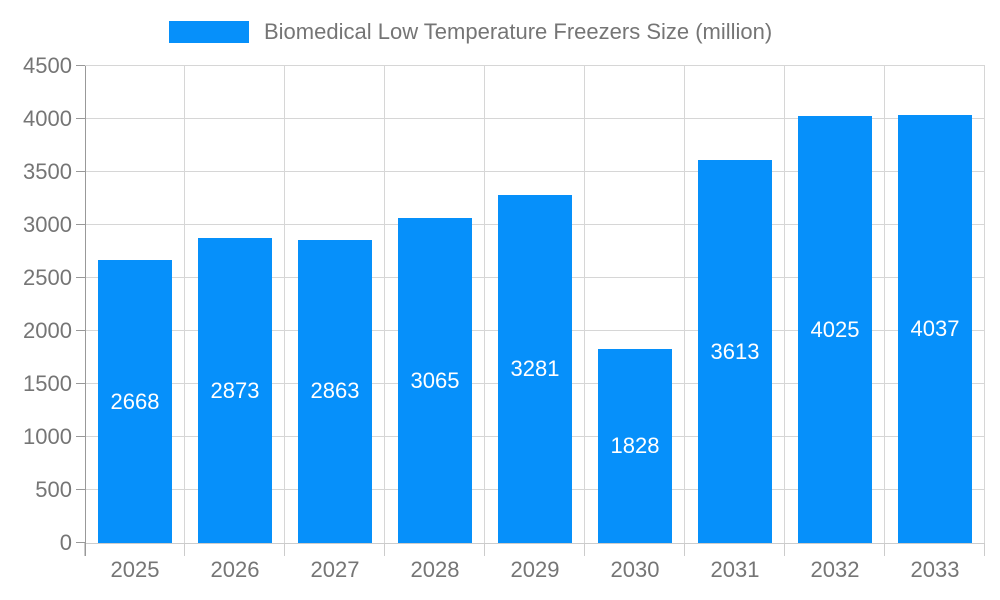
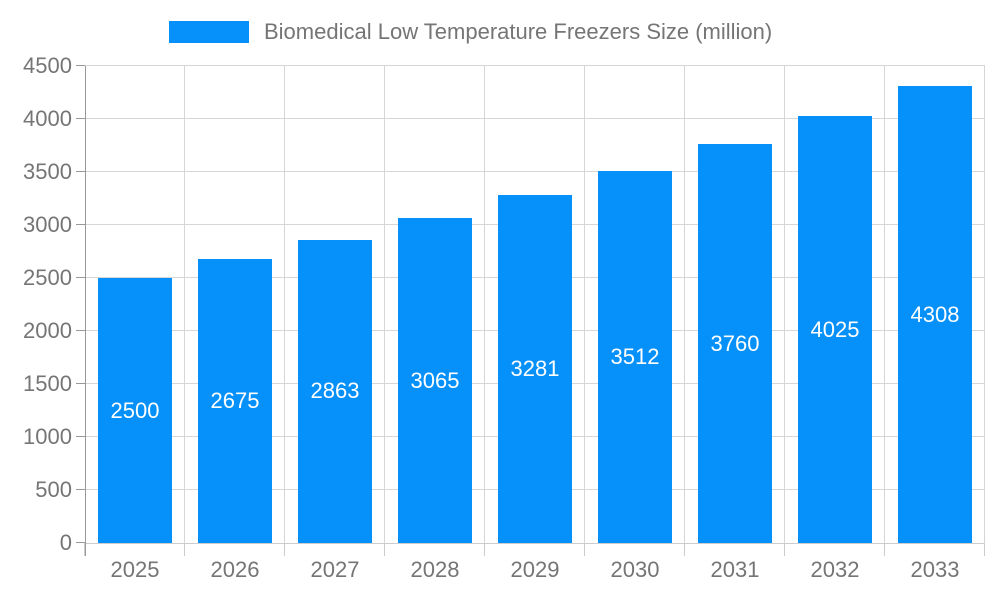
2025: 2668 -> 2500
2026: 2873 -> 2675
2030: 1828 -> 3512
2031: 3613 -> 3760
2033: 4037 -> 4308
